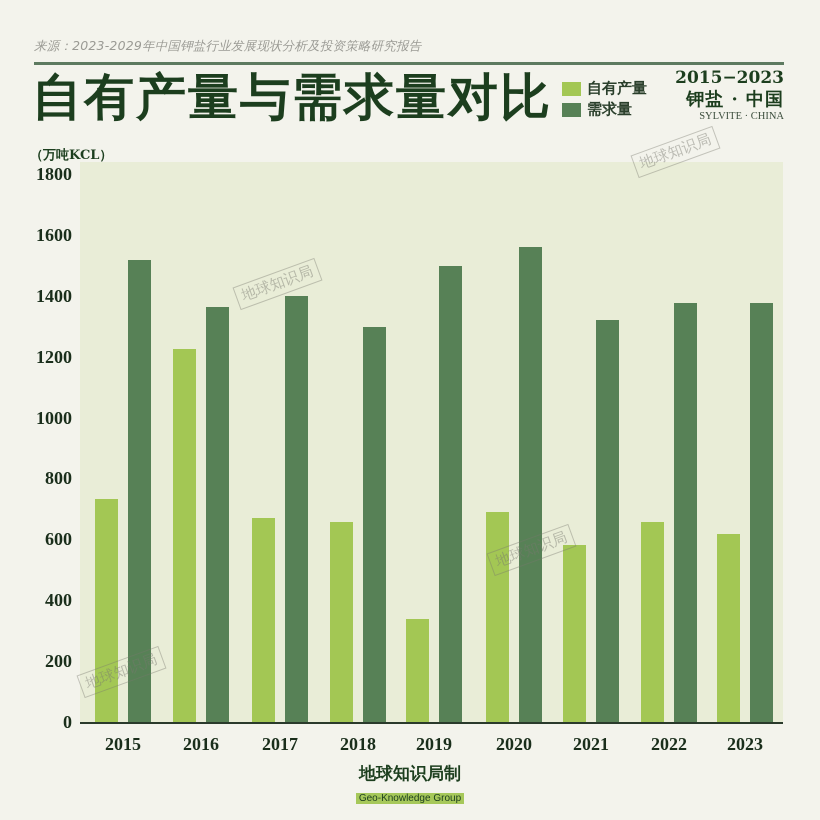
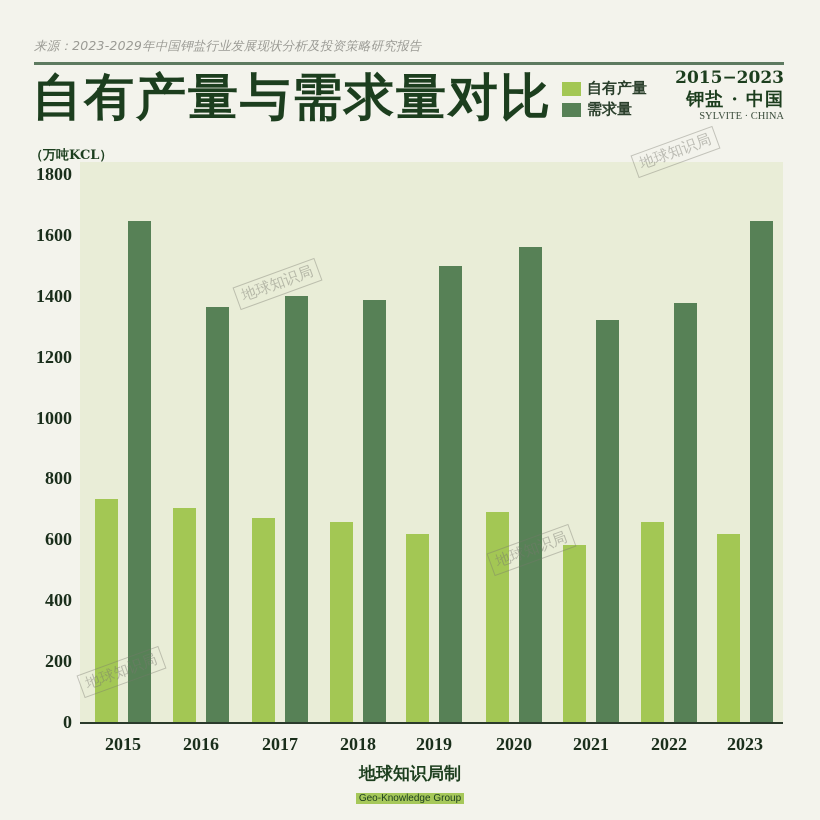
需求量/2015: 1520 -> 1650
自有产量/2016: 1230 -> 700
需求量/2018: 1300 -> 1390
自有产量/2019: 340 -> 620
需求量/2023: 1380 -> 1650
